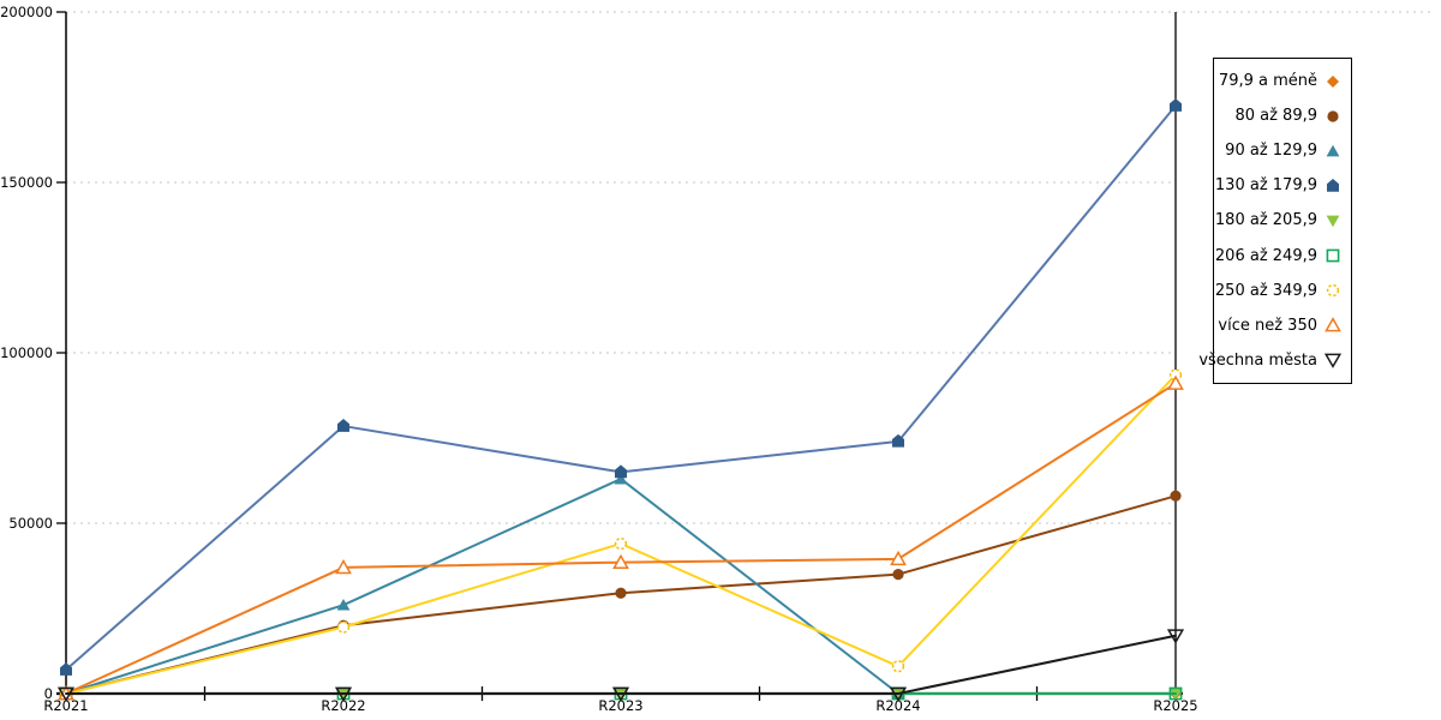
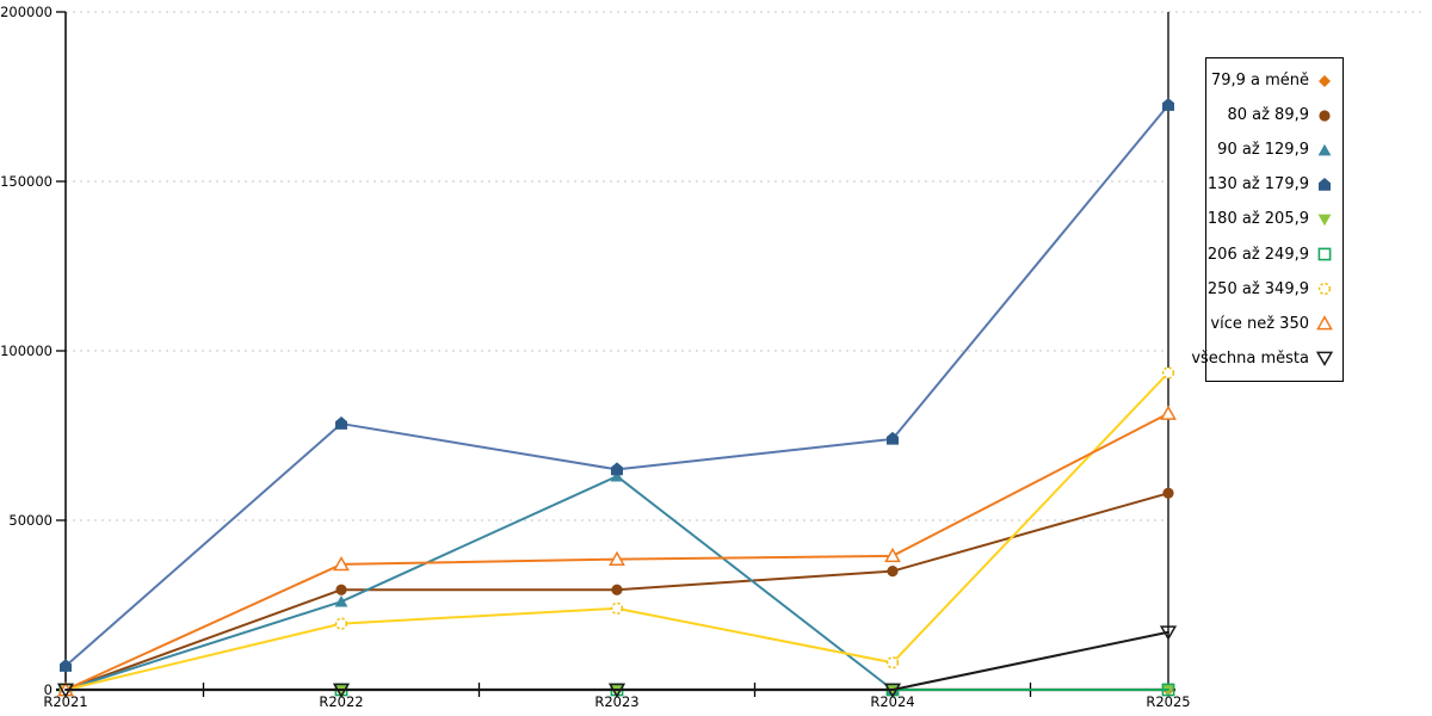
80 až 89,9/R2022: 20000 -> 30000
250 až 349,9/R2023: 44000 -> 24000
více než 350/R2025: 91000 -> 82000
